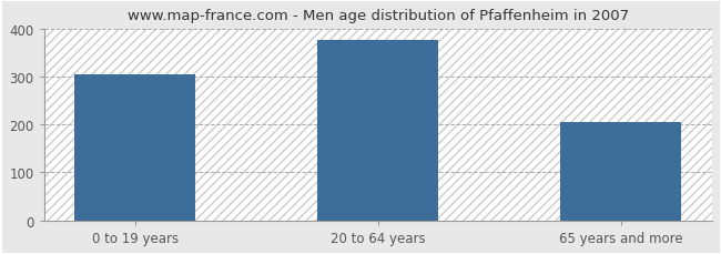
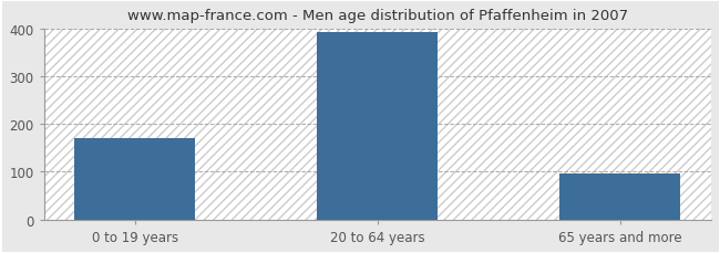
0 to 19 years: 305 -> 170
20 to 64 years: 375 -> 393
65 years and more: 205 -> 96
